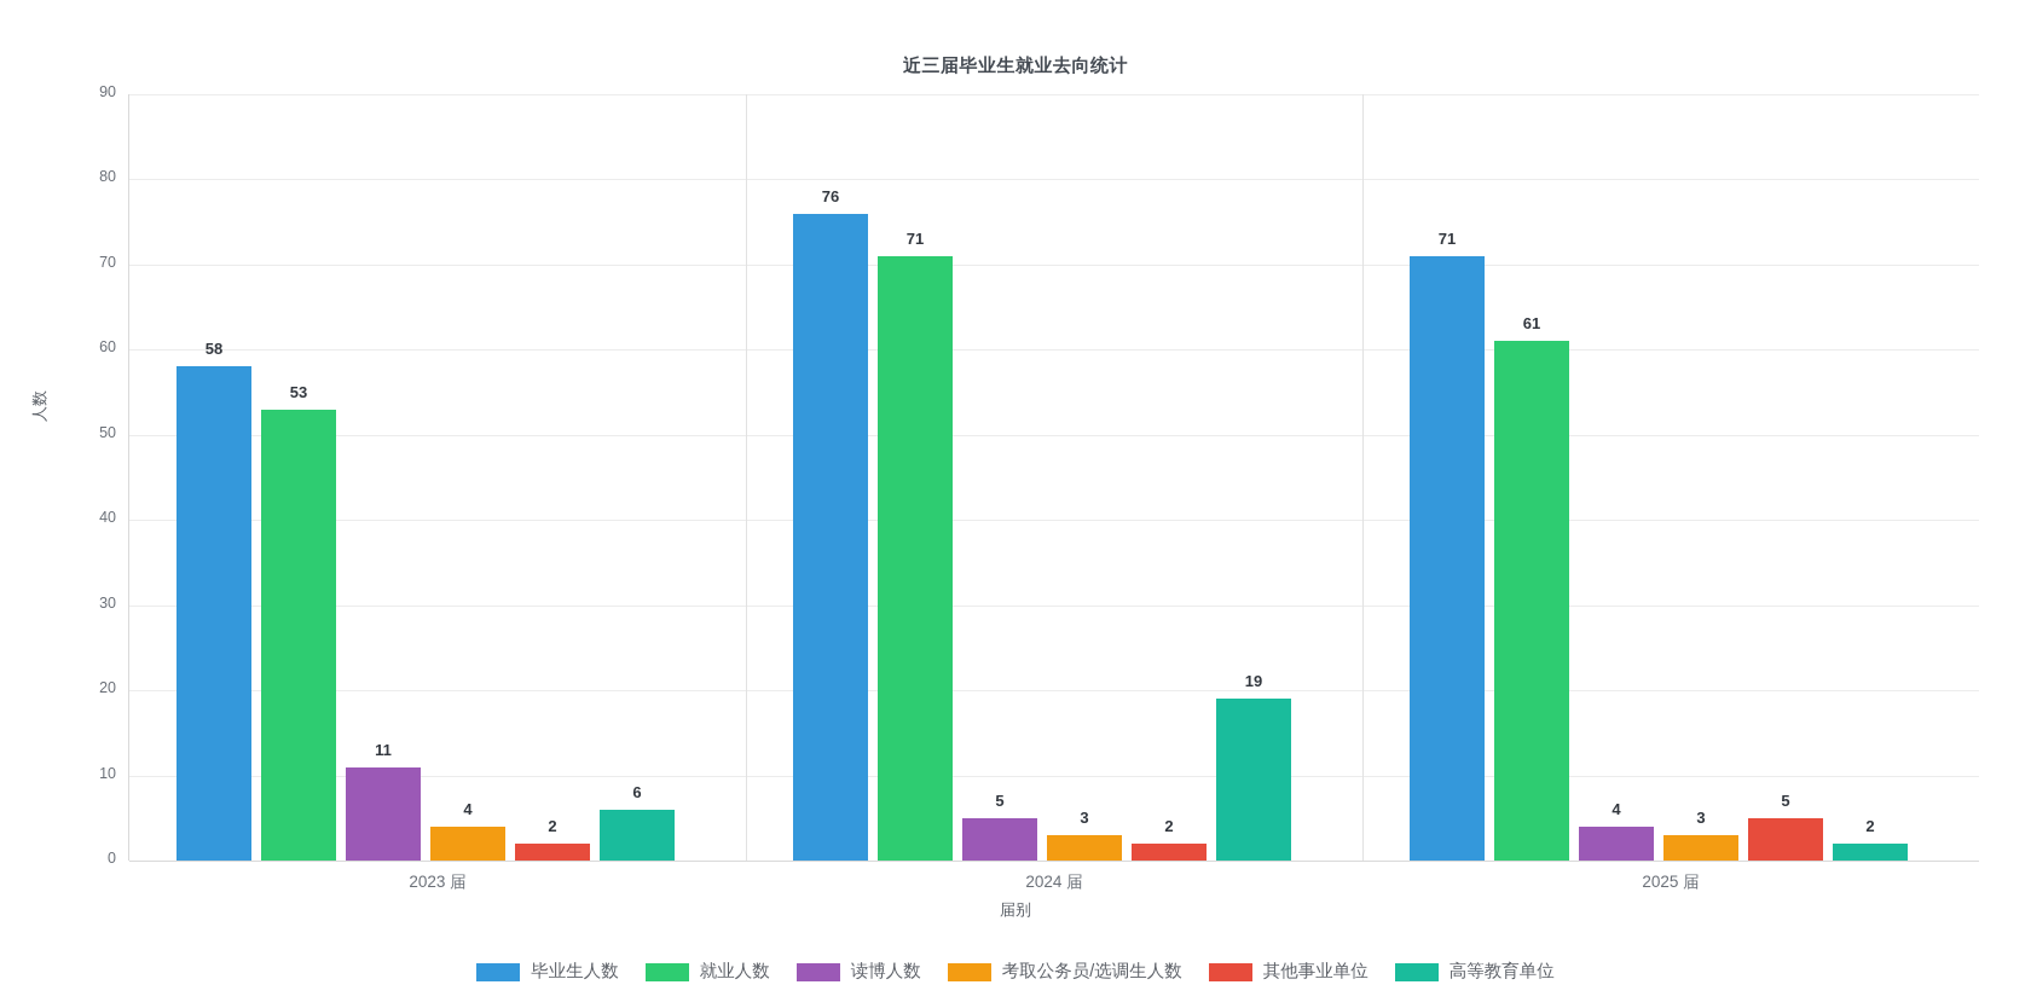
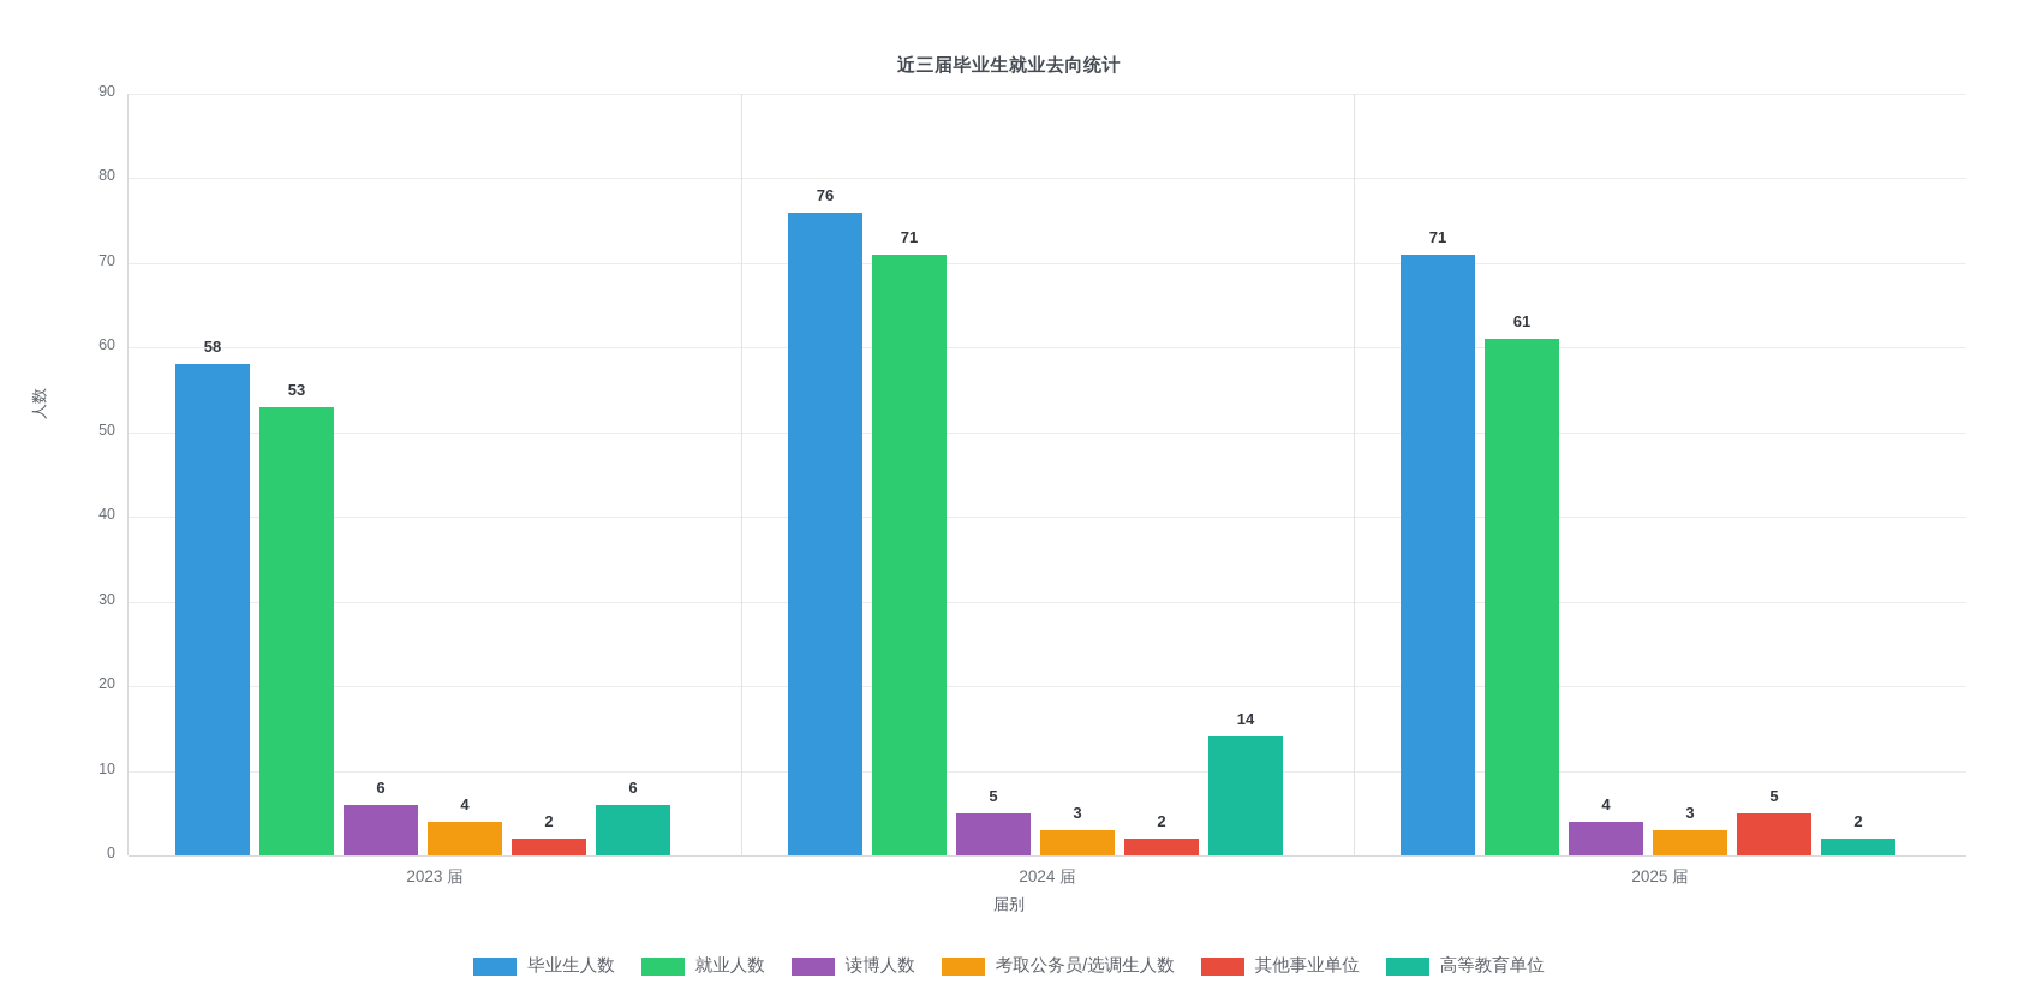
读博人数/2023 届: 11 -> 6
高等教育单位/2024 届: 19 -> 14
